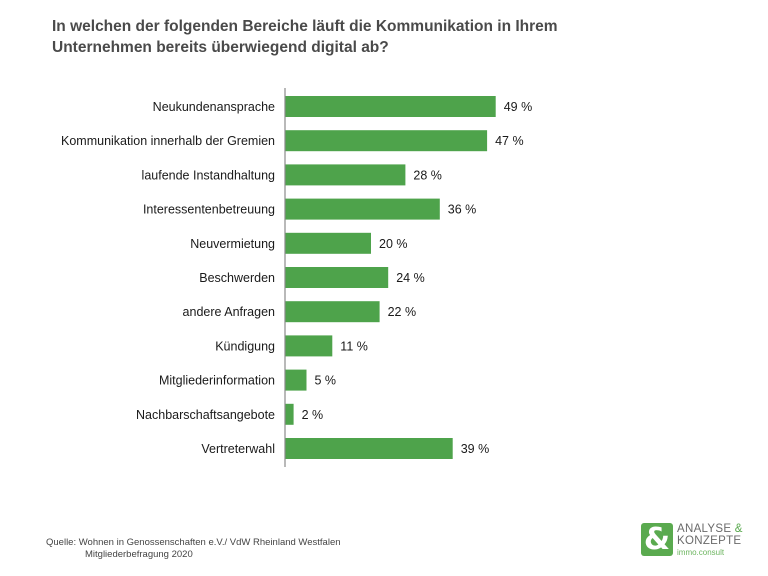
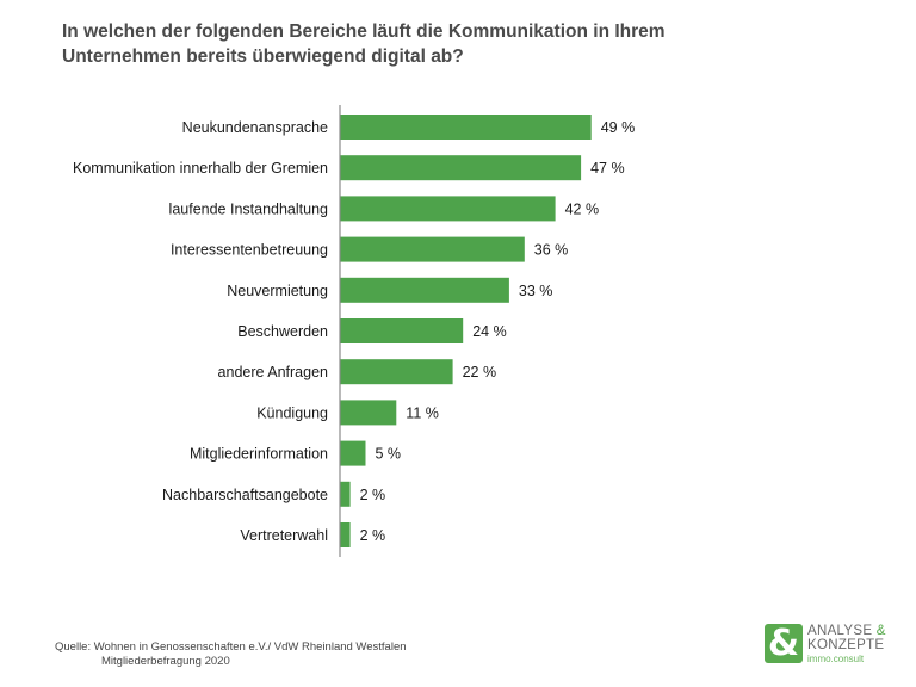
laufende Instandhaltung: 28 -> 42
Neuvermietung: 20 -> 33
Vertreterwahl: 39 -> 2
